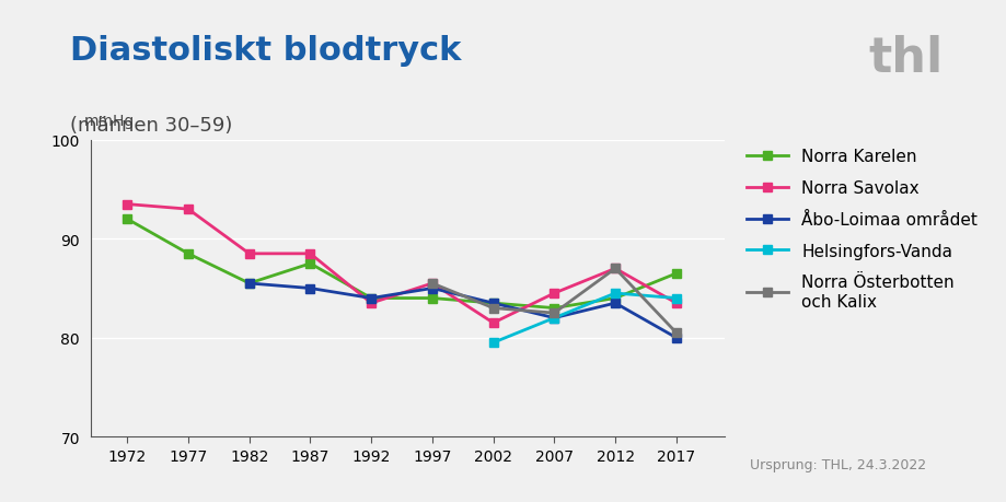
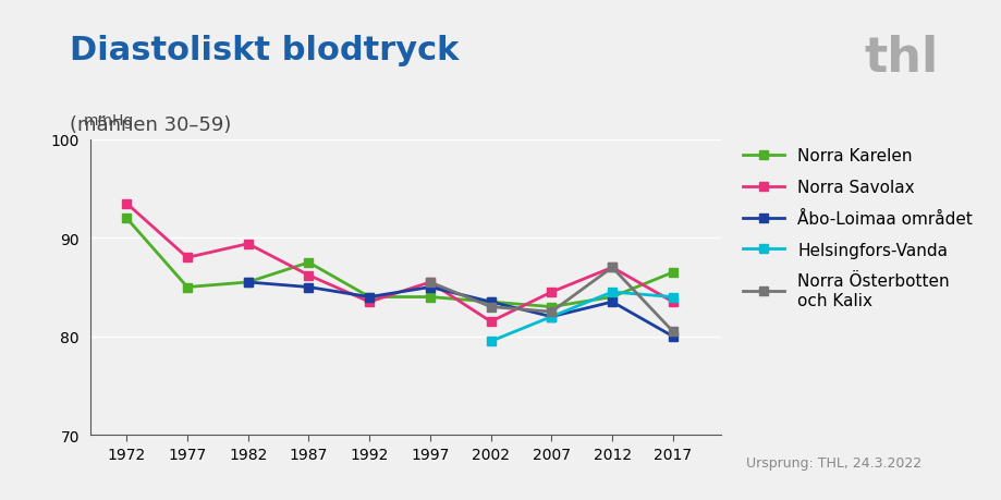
Norra Karelen/1977: 88.5 -> 85.0
Norra Savolax/1977: 93.0 -> 88.0
Norra Savolax/1982: 88.5 -> 89.4
Norra Savolax/1987: 88.5 -> 86.2
